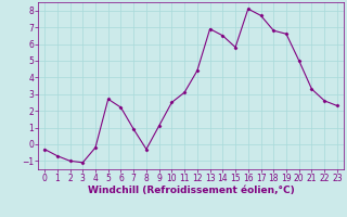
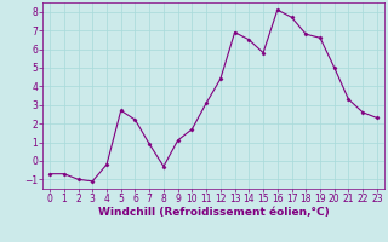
0: -0.3 -> -0.7
10: 2.5 -> 1.7
